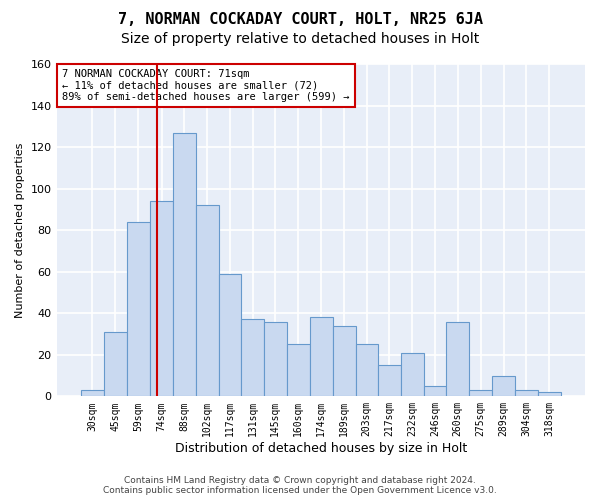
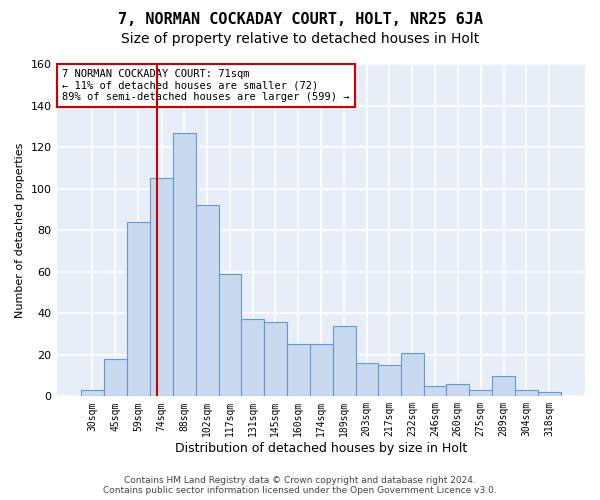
45sqm: 31 -> 18
74sqm: 94 -> 105
174sqm: 38 -> 25
203sqm: 25 -> 16
260sqm: 36 -> 6
